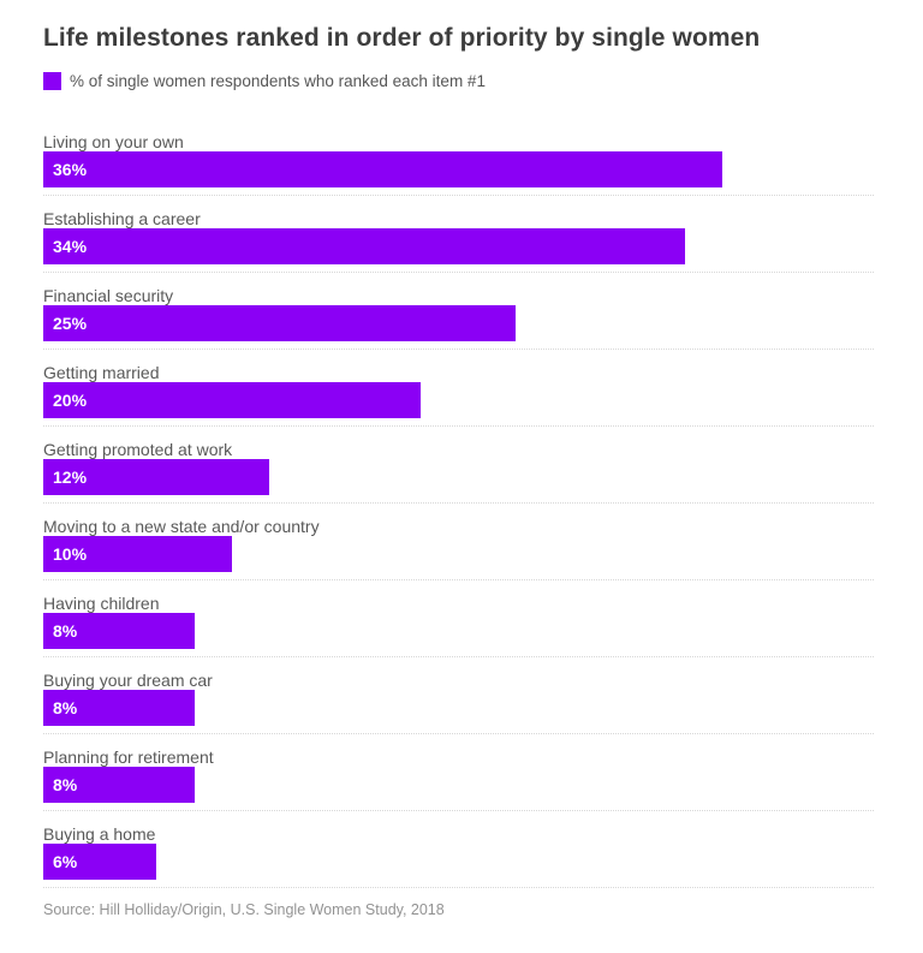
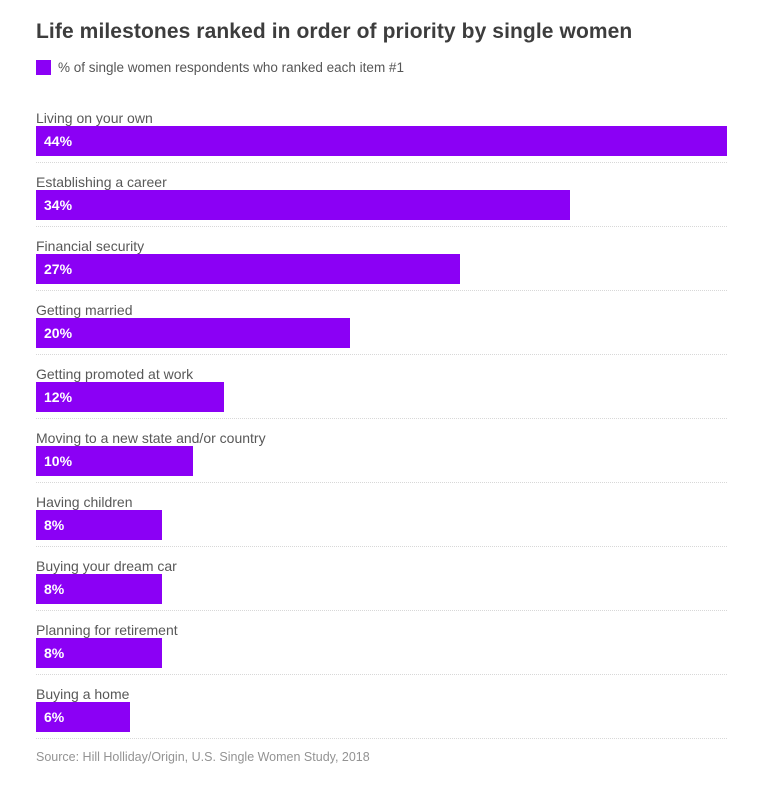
Living on your own: 36% -> 44%
Financial security: 25% -> 27%
